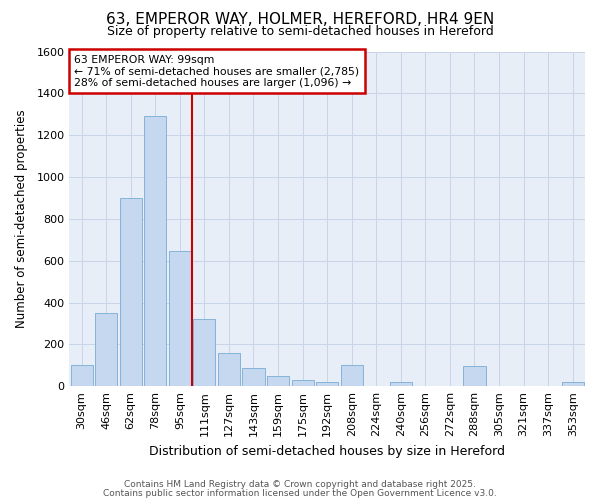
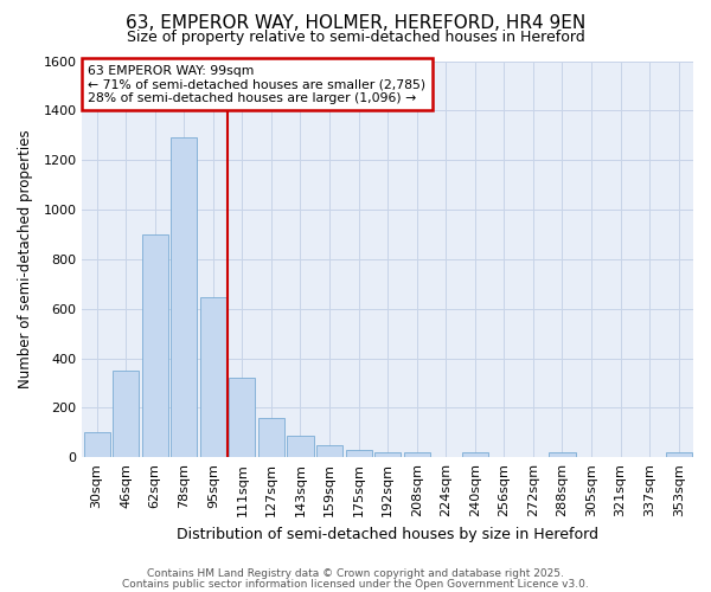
208sqm: 100 -> 18
288sqm: 95 -> 18
